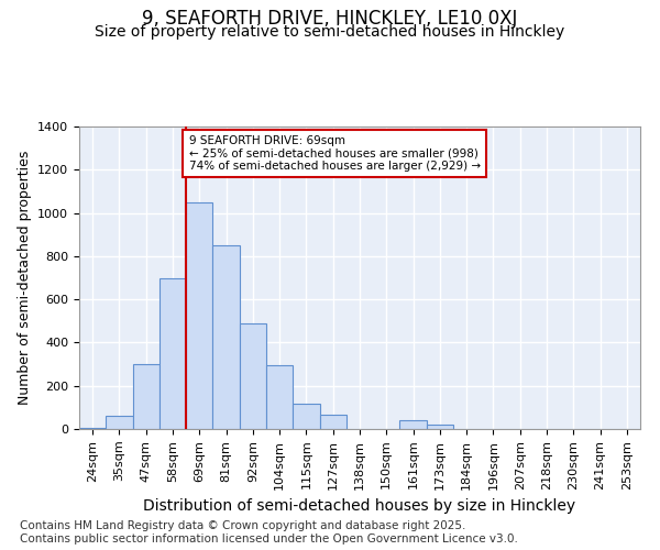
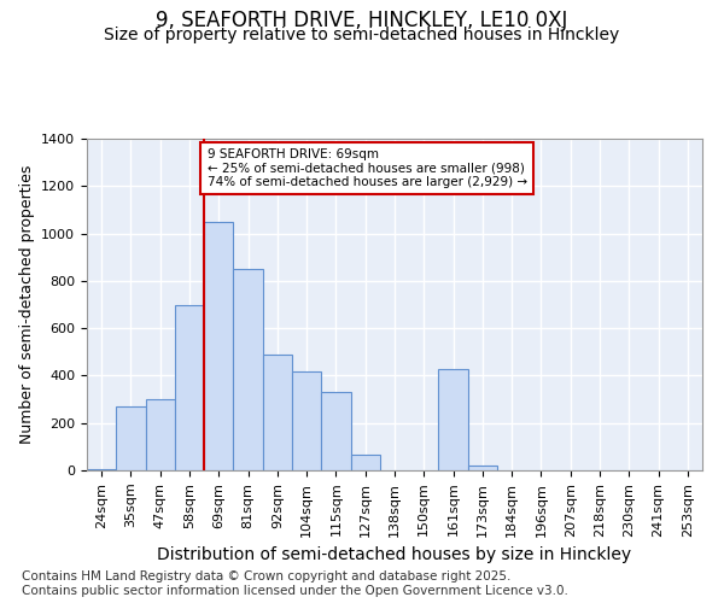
35sqm: 60 -> 270
104sqm: 300 -> 420
115sqm: 120 -> 330
161sqm: 40 -> 430
